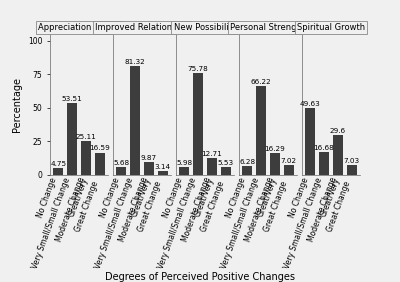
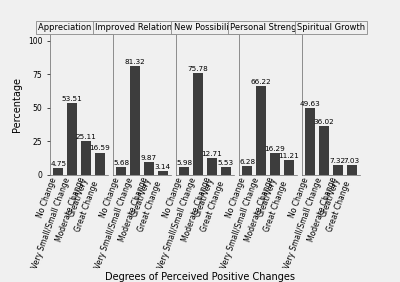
Personal Strength/Great/Very Great Change: 7.02 -> 11.21
Spiritual Growth/Very Small/Small Change: 16.68 -> 36.02
Spiritual Growth/Moderate Change: 29.6 -> 7.32
